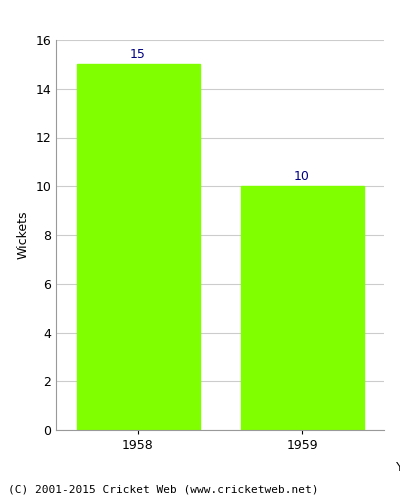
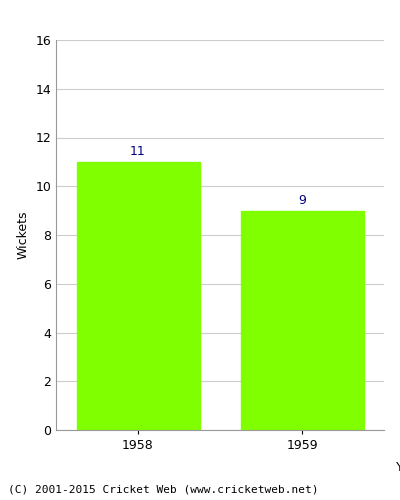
1958: 15 -> 11
1959: 10 -> 9
